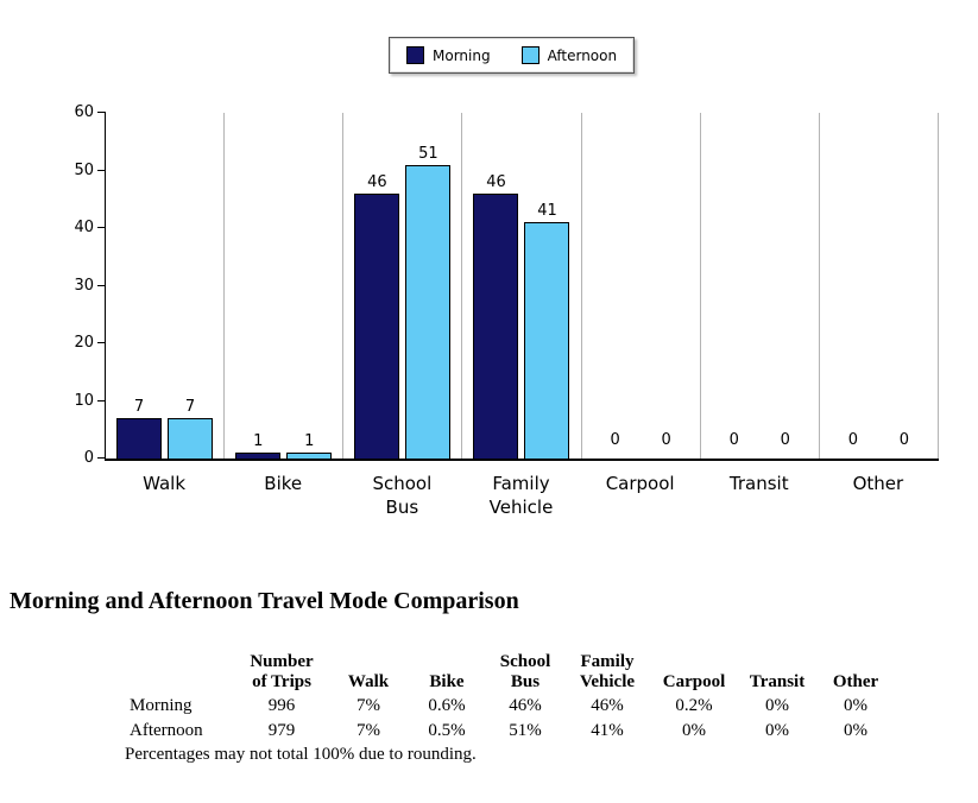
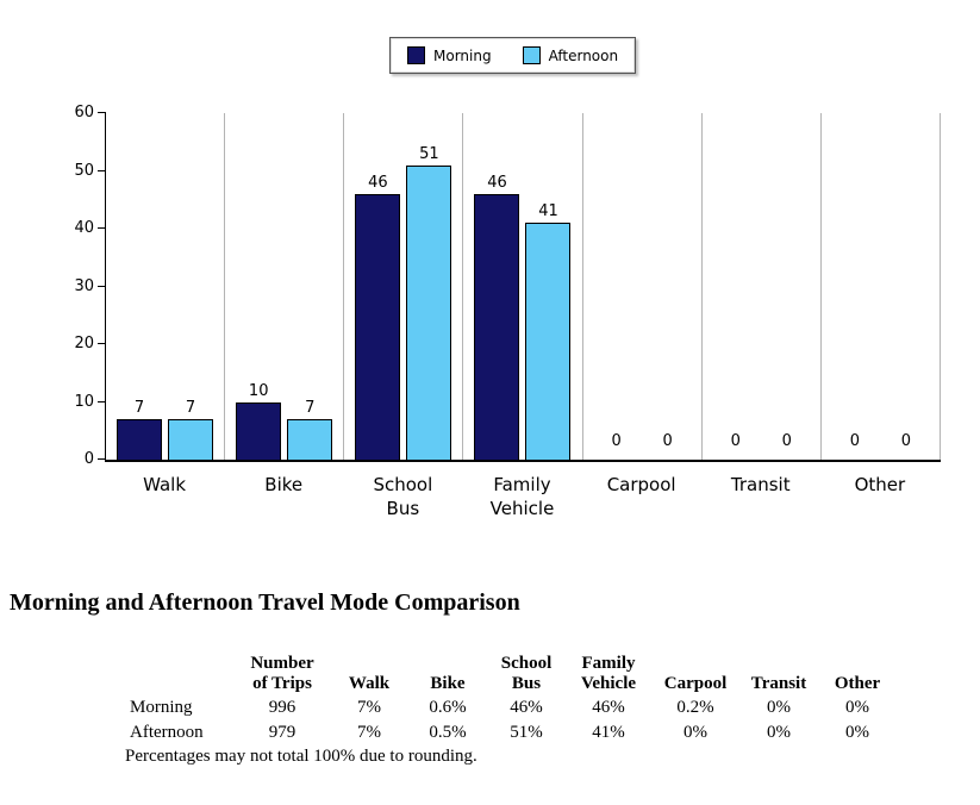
Morning/Bike: 1 -> 10
Afternoon/Bike: 1 -> 7
